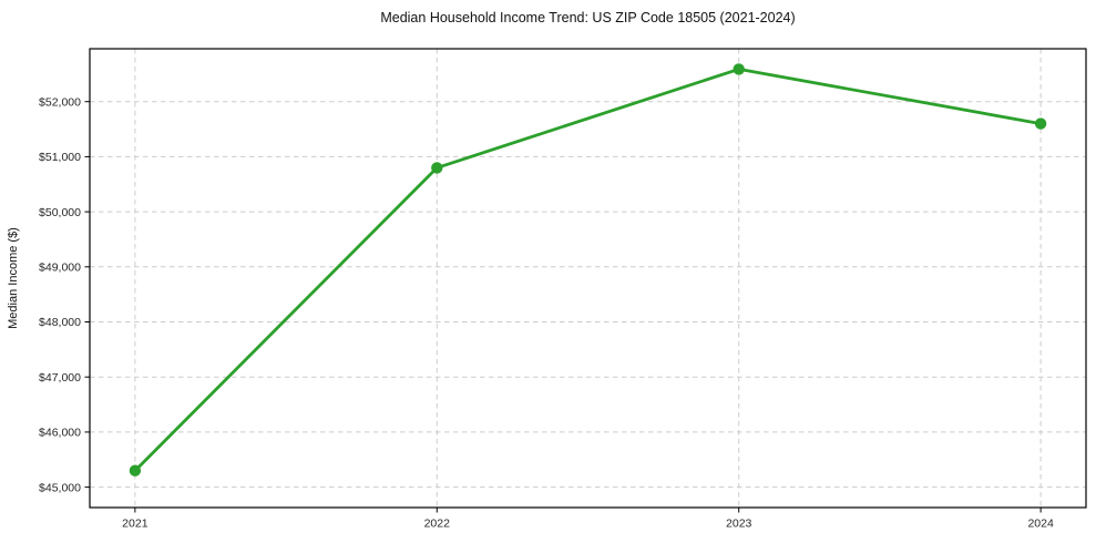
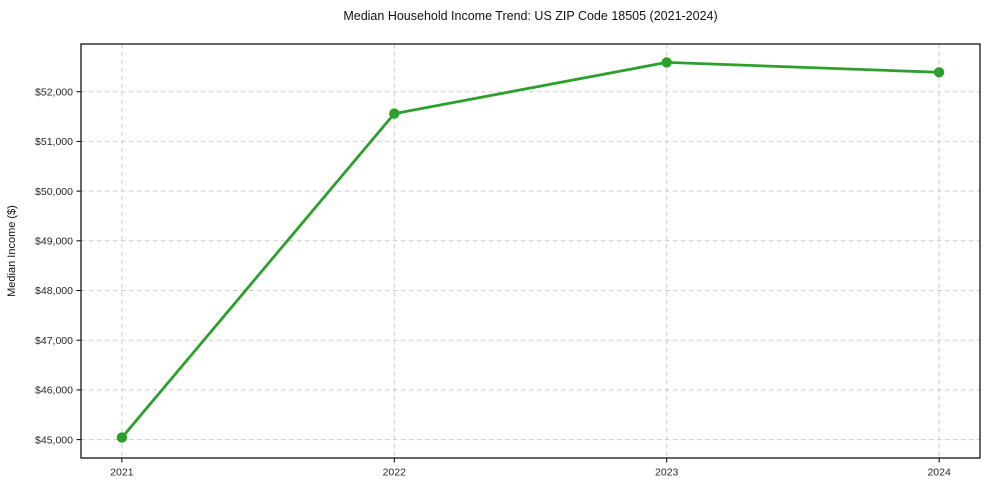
2021: $45300 -> $45000
2022: $50800 -> $51600
2024: $51600 -> $52400
